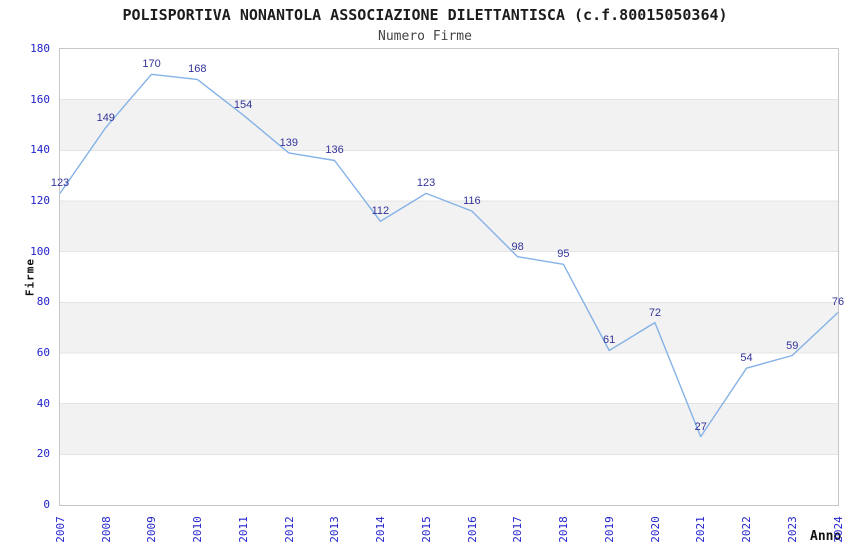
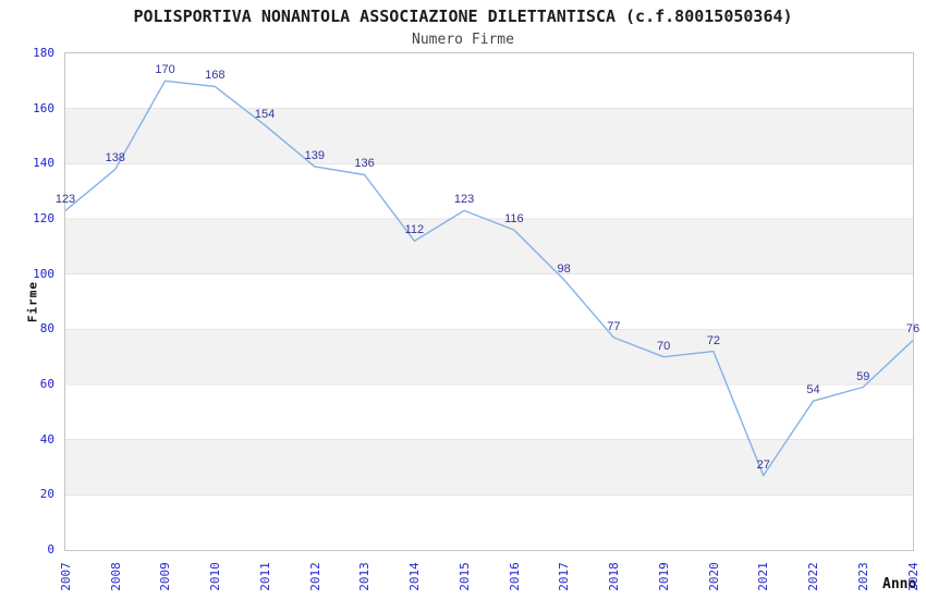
2008: 149 -> 138
2018: 95 -> 77
2019: 61 -> 70
